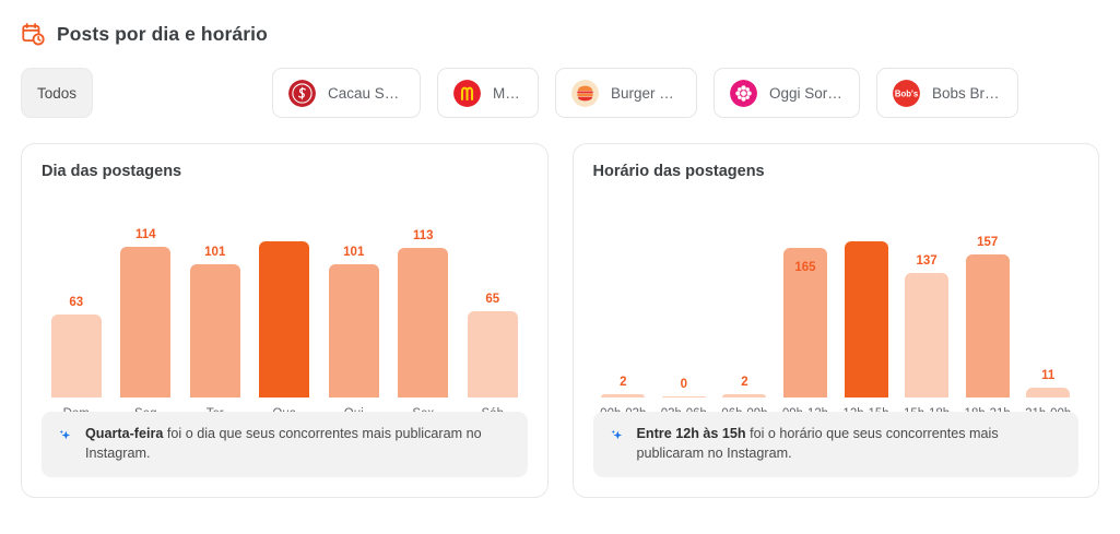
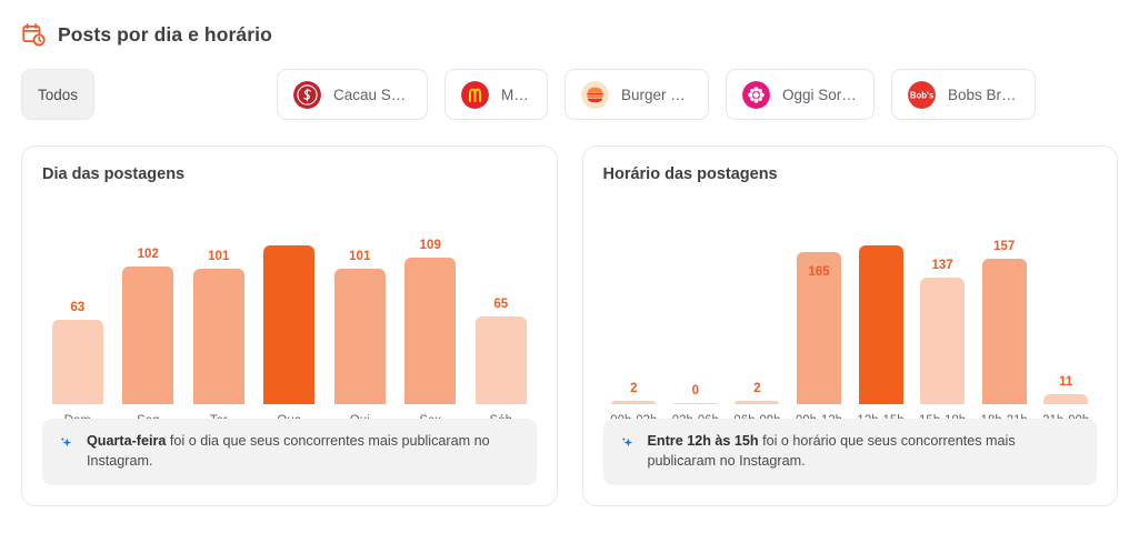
Dia das postagens/Seg: 114 -> 102
Dia das postagens/Sex: 113 -> 109
